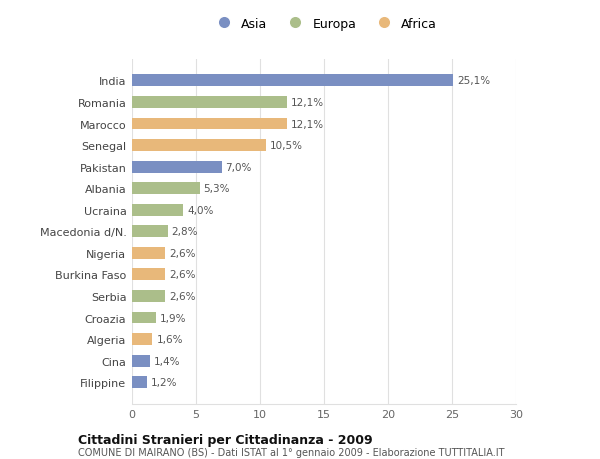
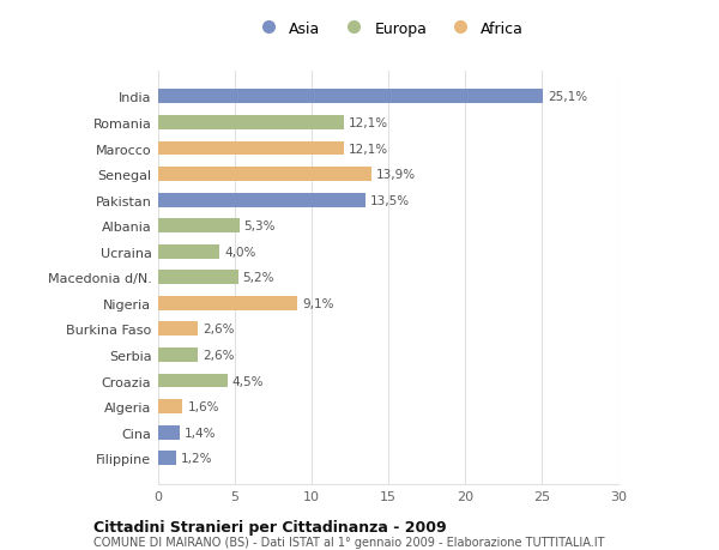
Senegal: 10,5% -> 13,9%
Pakistan: 7,0% -> 13,5%
Macedonia d/N.: 2,8% -> 5,2%
Nigeria: 2,6% -> 9,1%
Croazia: 1,9% -> 4,5%
